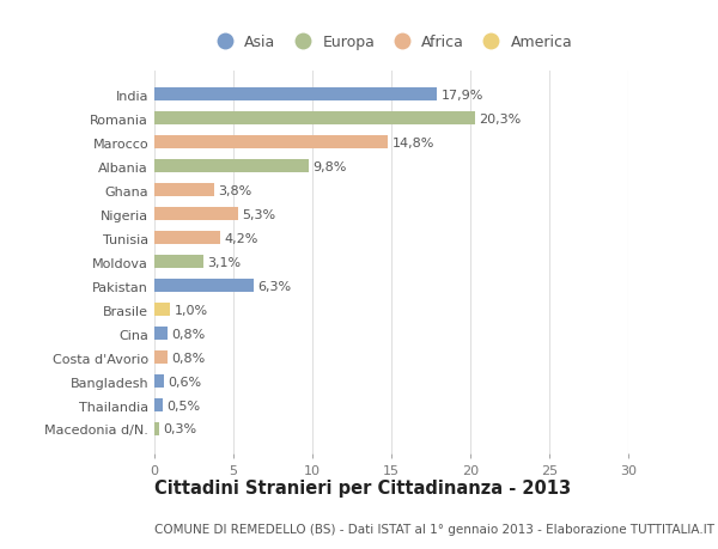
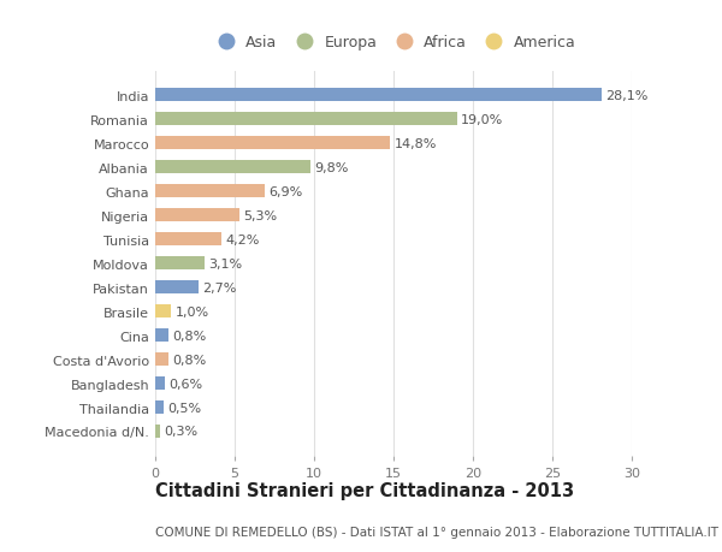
India: 17,9% -> 28,1%
Romania: 20,3% -> 19,0%
Ghana: 3,8% -> 6,9%
Pakistan: 6,3% -> 2,7%
